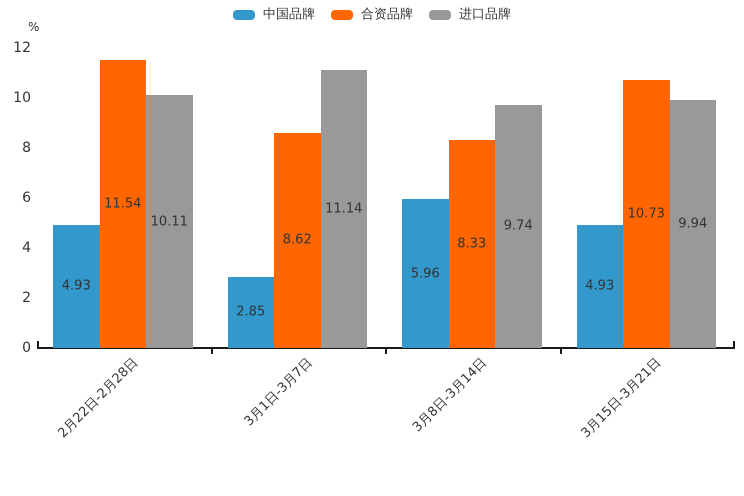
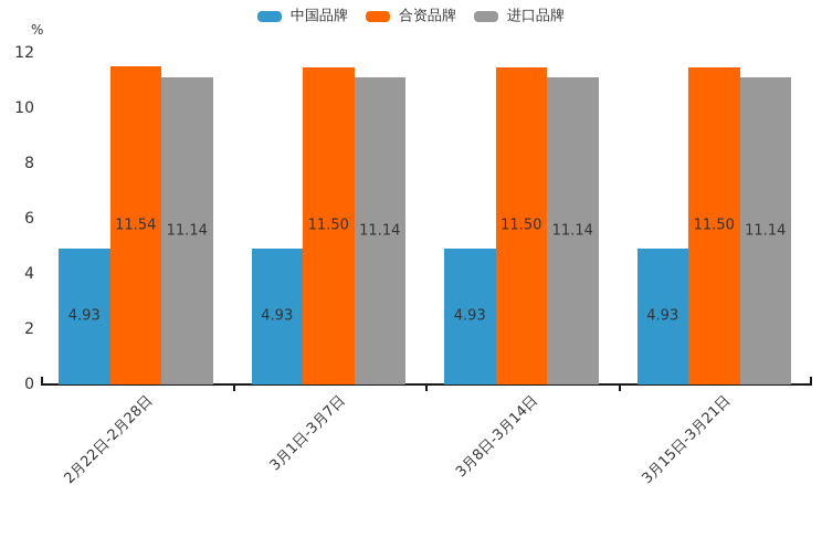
进口品牌/2月22日-2月28日: 10.11 -> 11.14
中国品牌/3月1日-3月7日: 2.85 -> 4.93
合资品牌/3月1日-3月7日: 8.62 -> 11.50
中国品牌/3月8日-3月14日: 5.96 -> 4.93
合资品牌/3月8日-3月14日: 8.33 -> 11.50
进口品牌/3月8日-3月14日: 9.74 -> 11.14
合资品牌/3月15日-3月21日: 10.73 -> 11.50
进口品牌/3月15日-3月21日: 9.94 -> 11.14
